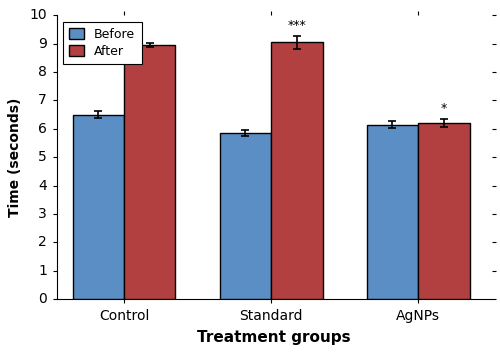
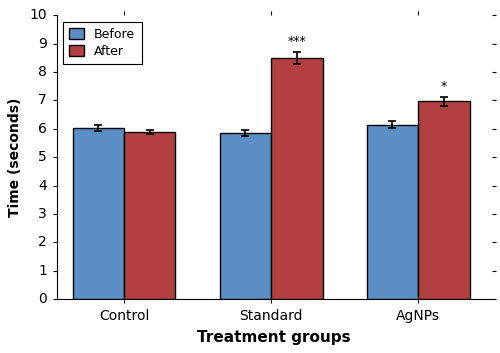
Before/Control: 6.50 -> 6.03
After/Control: 8.95 -> 5.90
After/Standard: 9.05 -> 8.50
After/AgNPs: 6.20 -> 6.97
